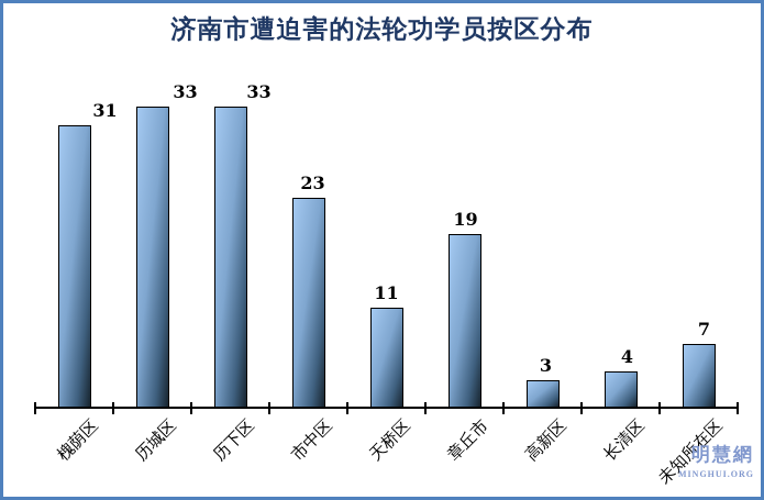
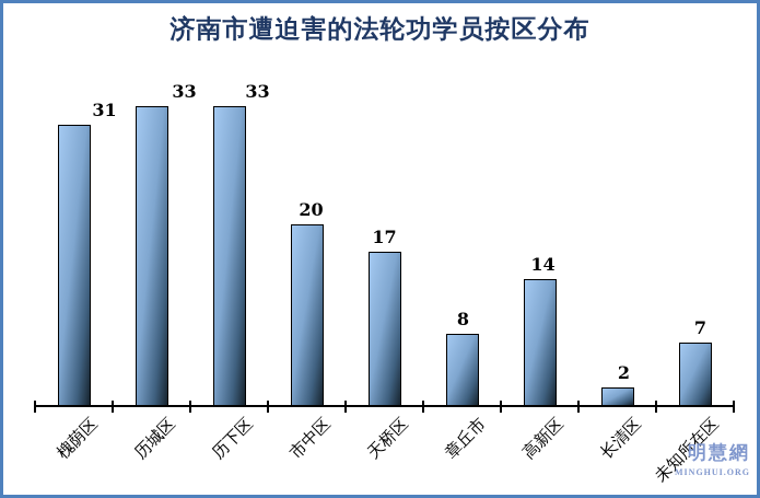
市中区: 23 -> 20
天桥区: 11 -> 17
章丘市: 19 -> 8
高新区: 3 -> 14
长清区: 4 -> 2
